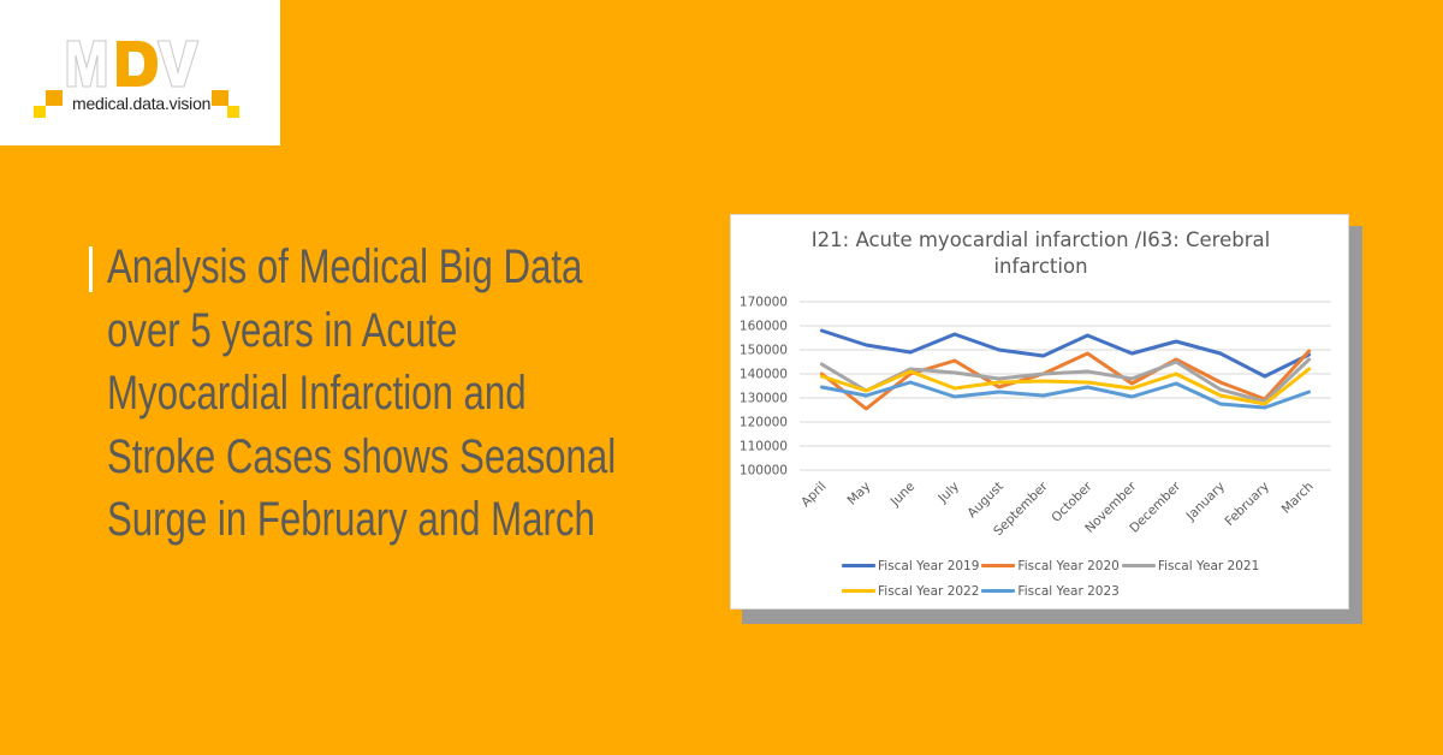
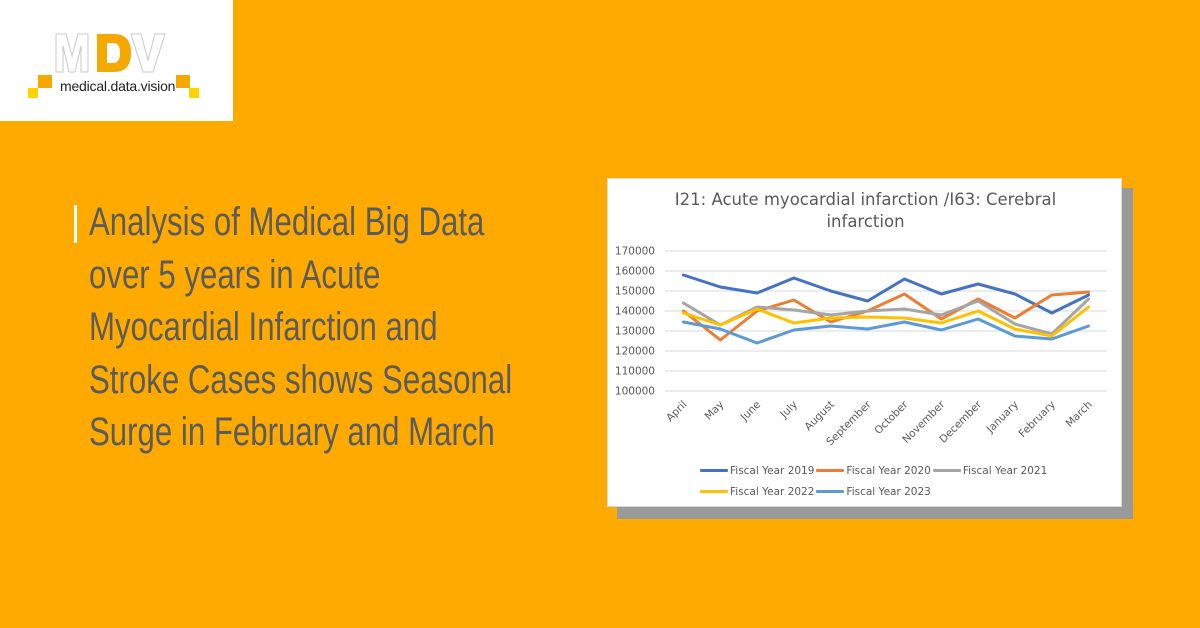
Fiscal Year 2023/June: 136000 -> 124000
Fiscal Year 2019/September: 148000 -> 145000
Fiscal Year 2020/February: 130000 -> 148000
